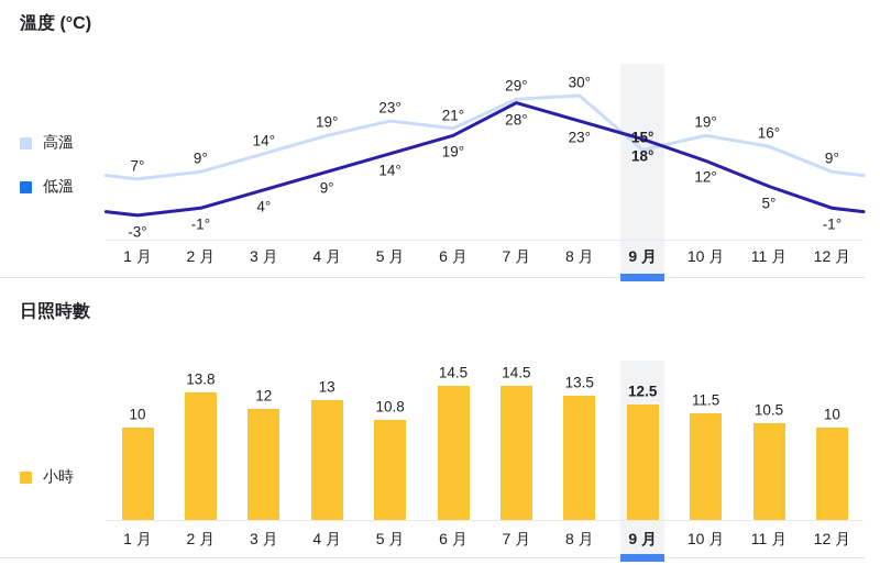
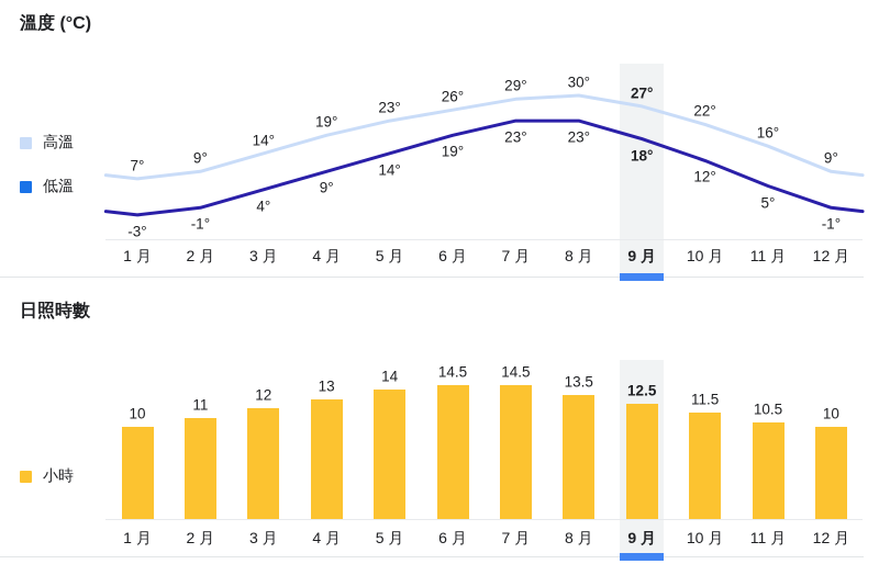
溫度 (°C)/高溫/6 月: 21° -> 26°
溫度 (°C)/低溫/7 月: 28° -> 23°
溫度 (°C)/高溫/9 月: 15° -> 27°
溫度 (°C)/高溫/10 月: 19° -> 22°
日照時數/2 月: 13.8 -> 11
日照時數/5 月: 10.8 -> 14
